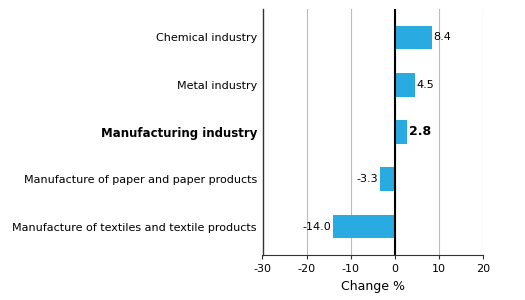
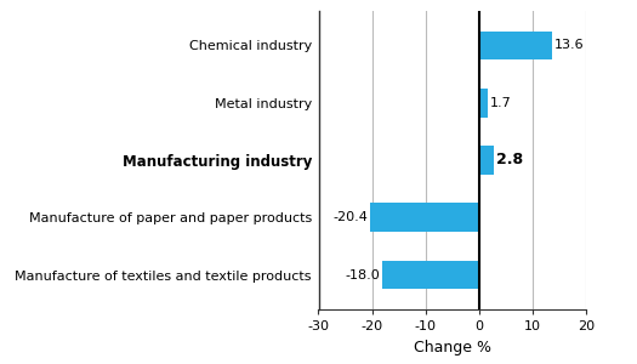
Chemical industry: 8.4 -> 13.6
Metal industry: 4.5 -> 1.7
Manufacture of paper and paper products: -3.3 -> -20.4
Manufacture of textiles and textile products: -14.0 -> -18.0
